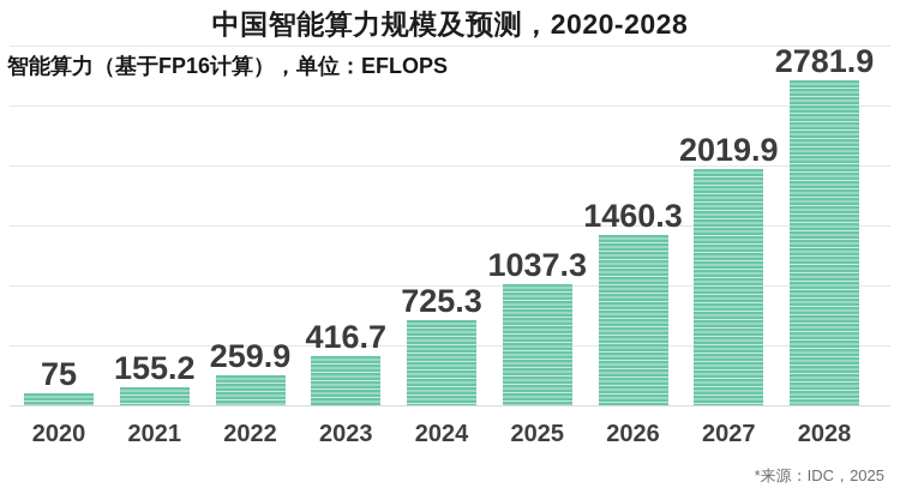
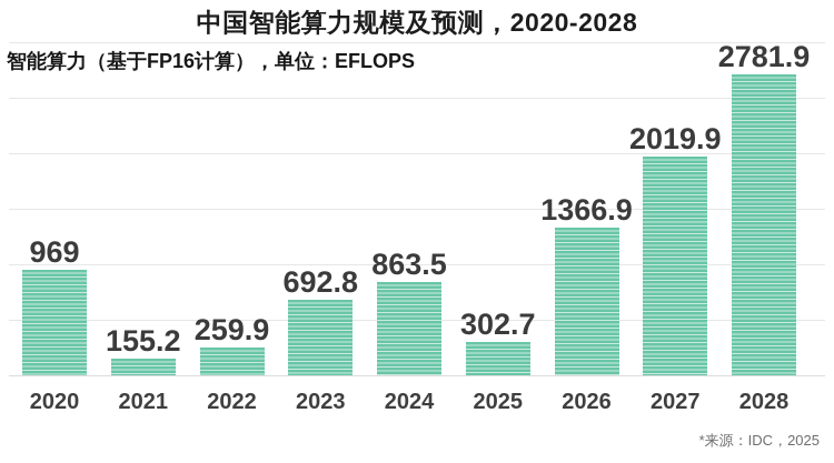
2020: 75 -> 969
2023: 416.7 -> 692.8
2024: 725.3 -> 863.5
2025: 1037.3 -> 302.7
2026: 1460.3 -> 1366.9
